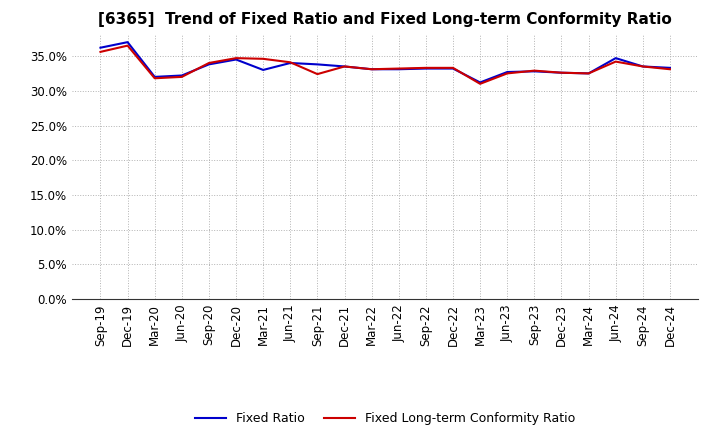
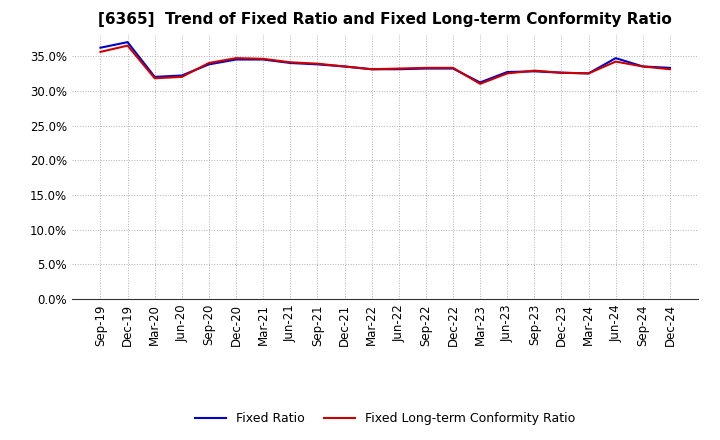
Fixed Ratio/Mar-21: 33.0% -> 34.5%
Fixed Long-term Conformity Ratio/Sep-21: 32.4% -> 33.9%
